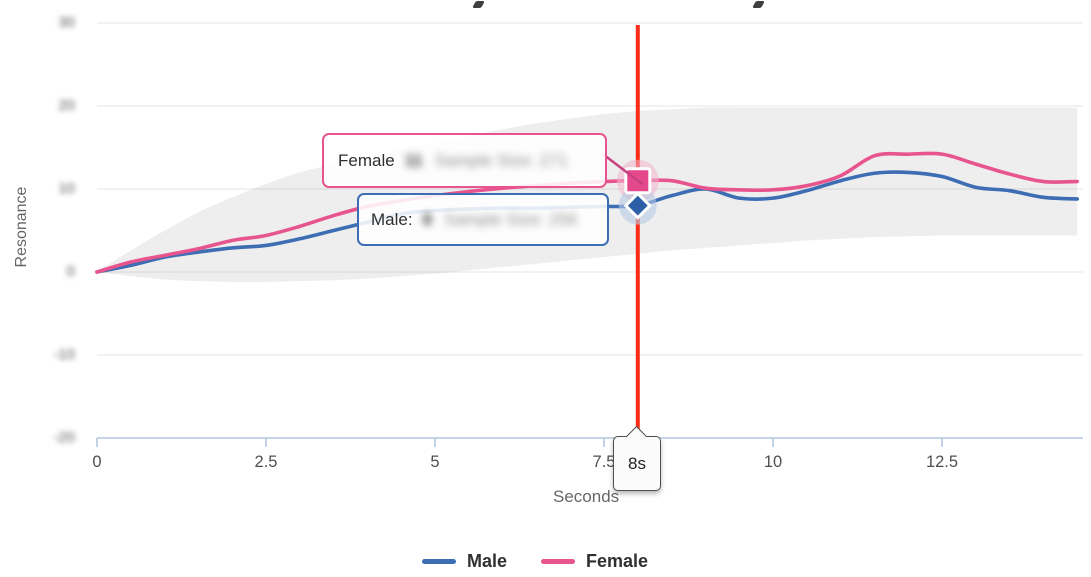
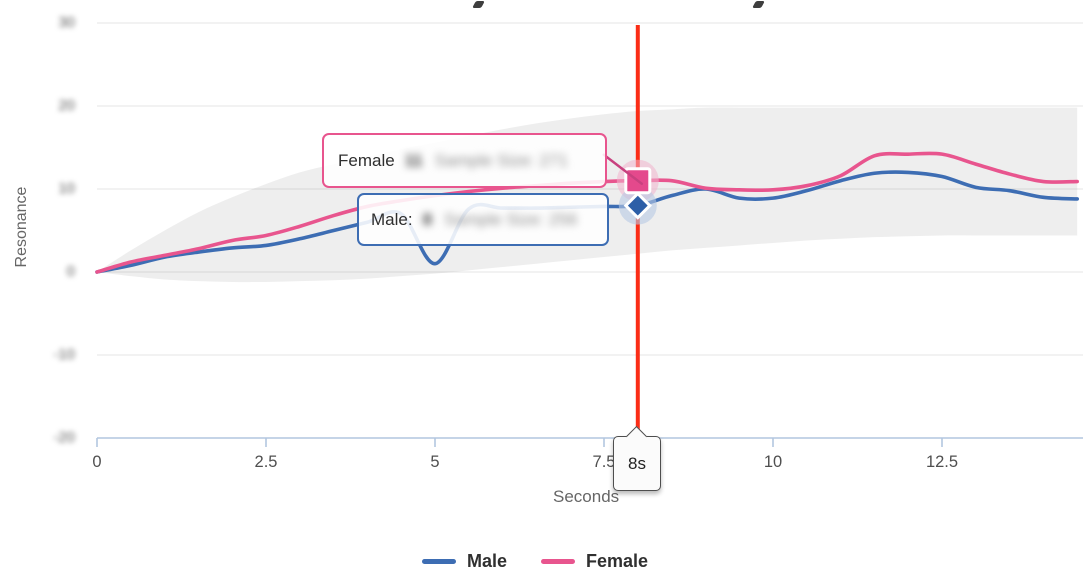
Male/5: 7 -> 1
